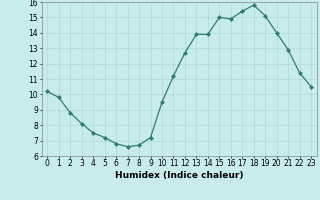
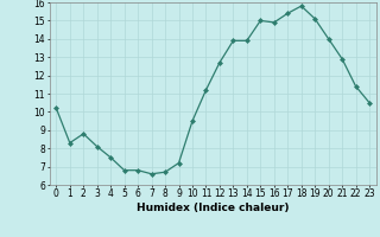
1: 9.8 -> 8.3
5: 7.2 -> 6.8
